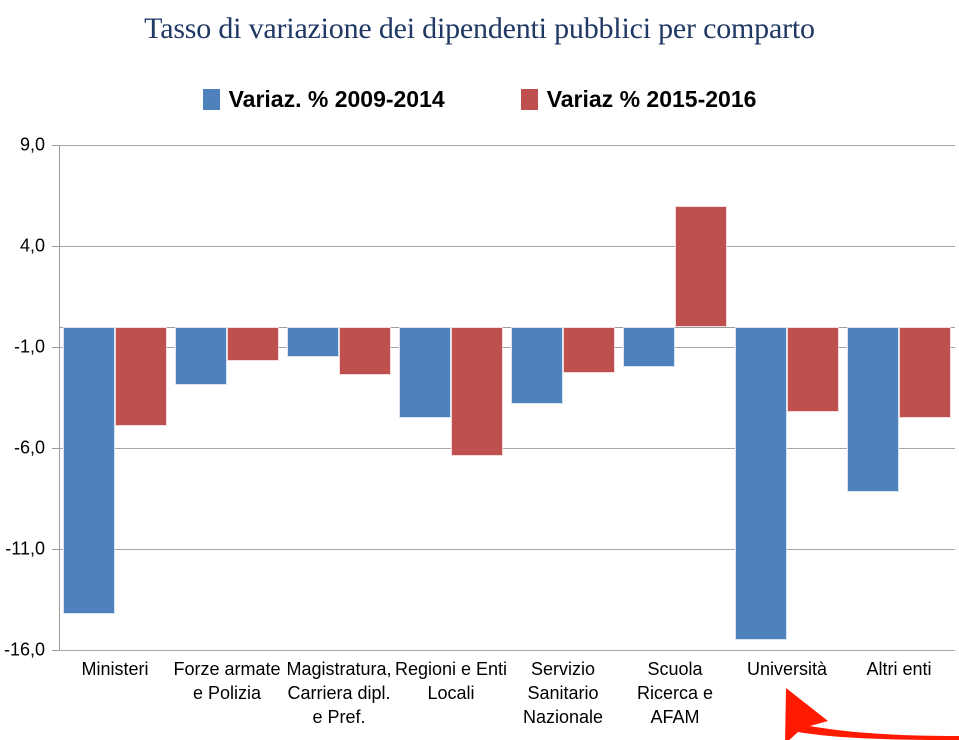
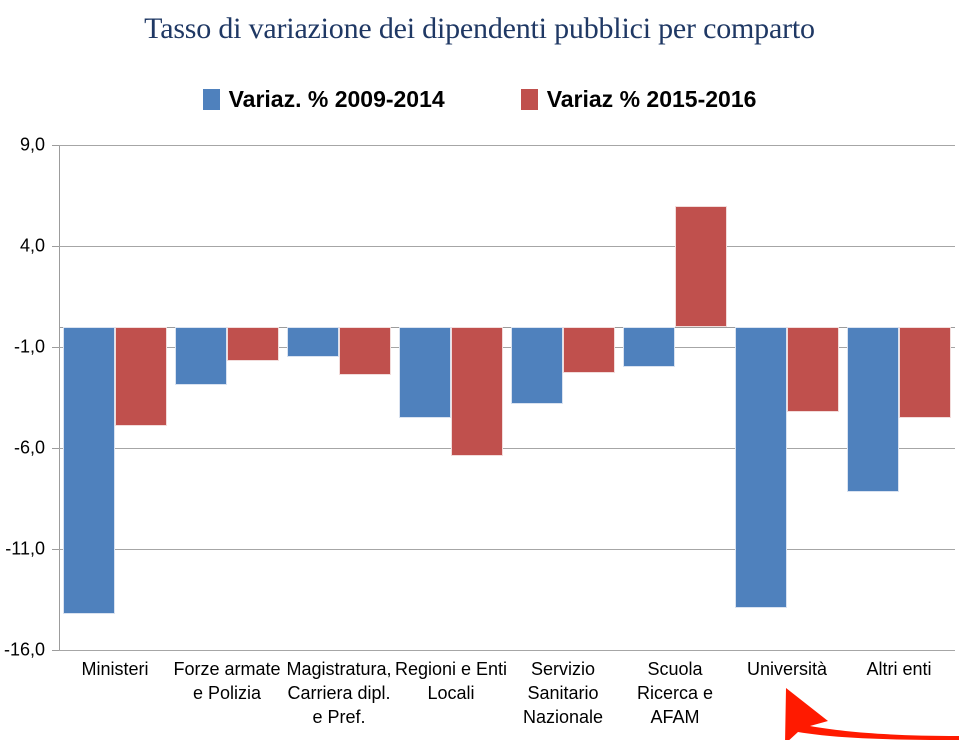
Variaz. % 2009-2014/Università: -15,5 -> -13,9
